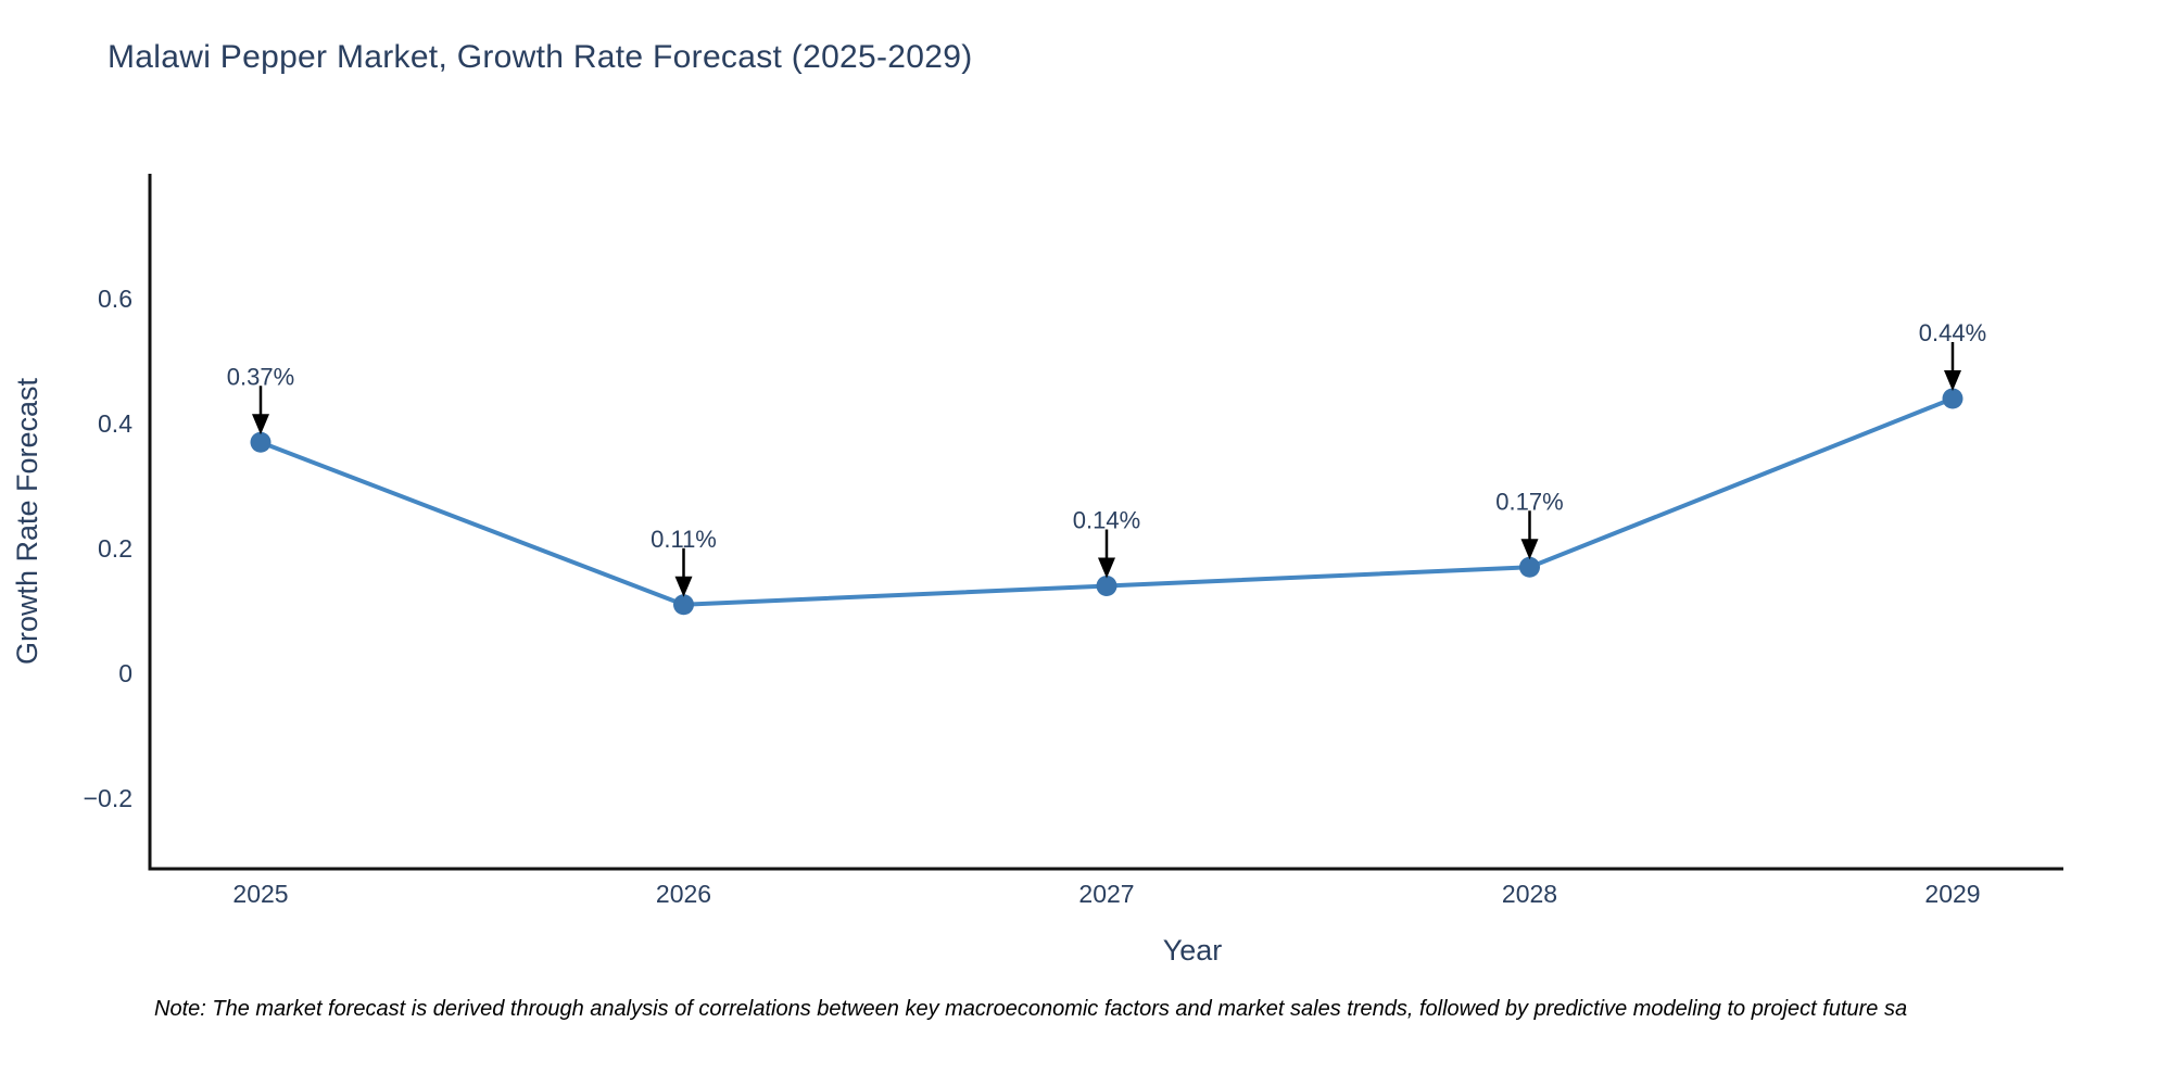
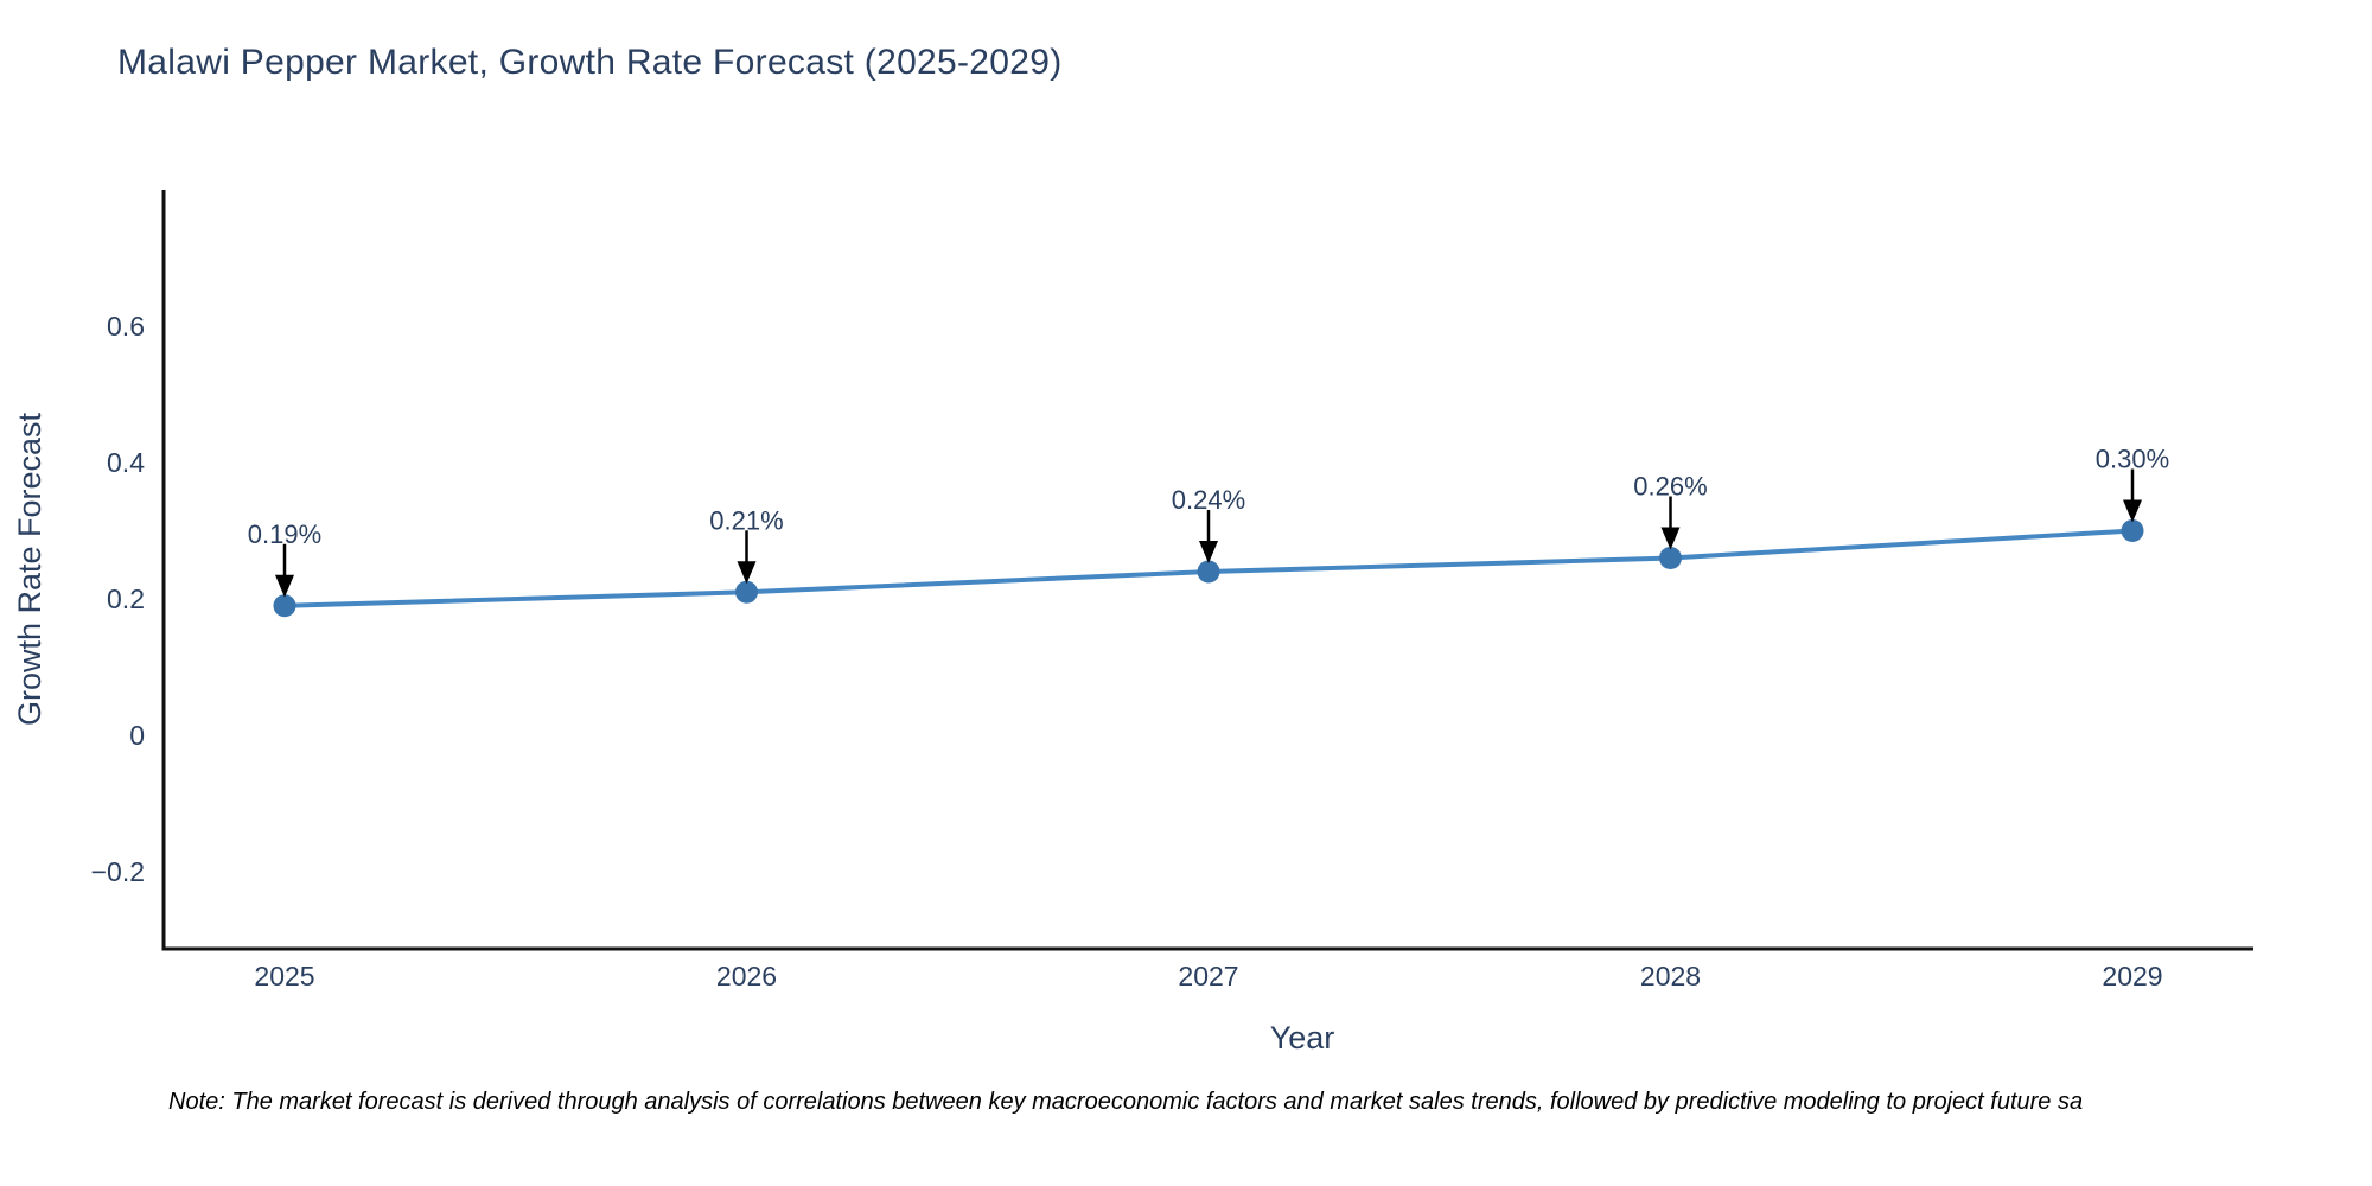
2025: 0.37% -> 0.19%
2026: 0.11% -> 0.21%
2027: 0.14% -> 0.24%
2028: 0.17% -> 0.26%
2029: 0.44% -> 0.30%
